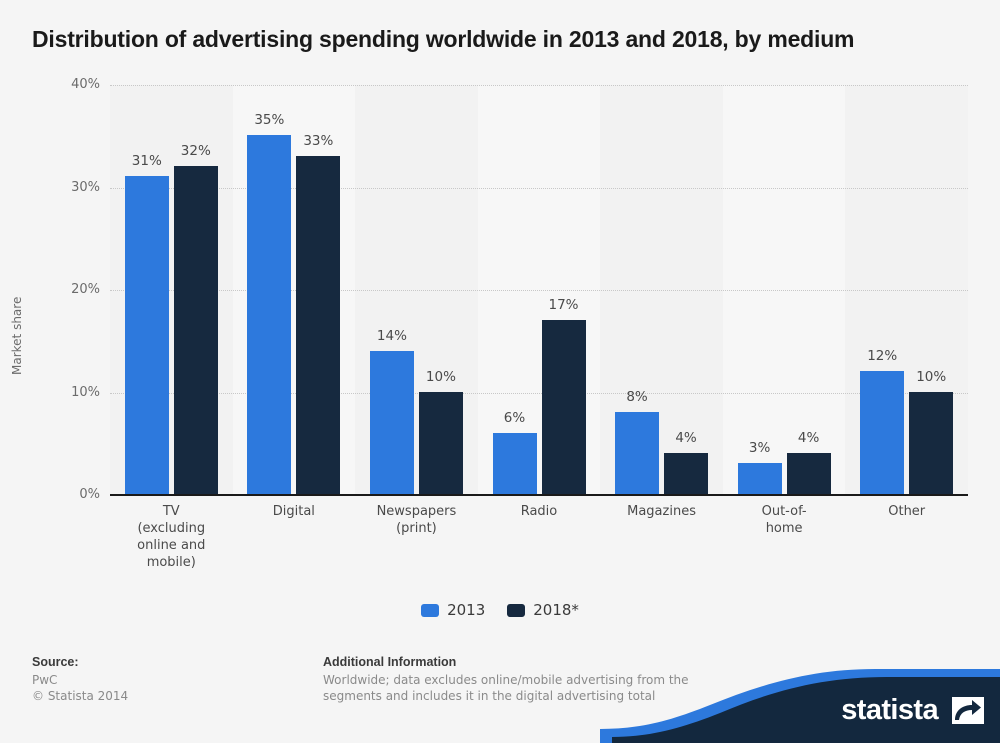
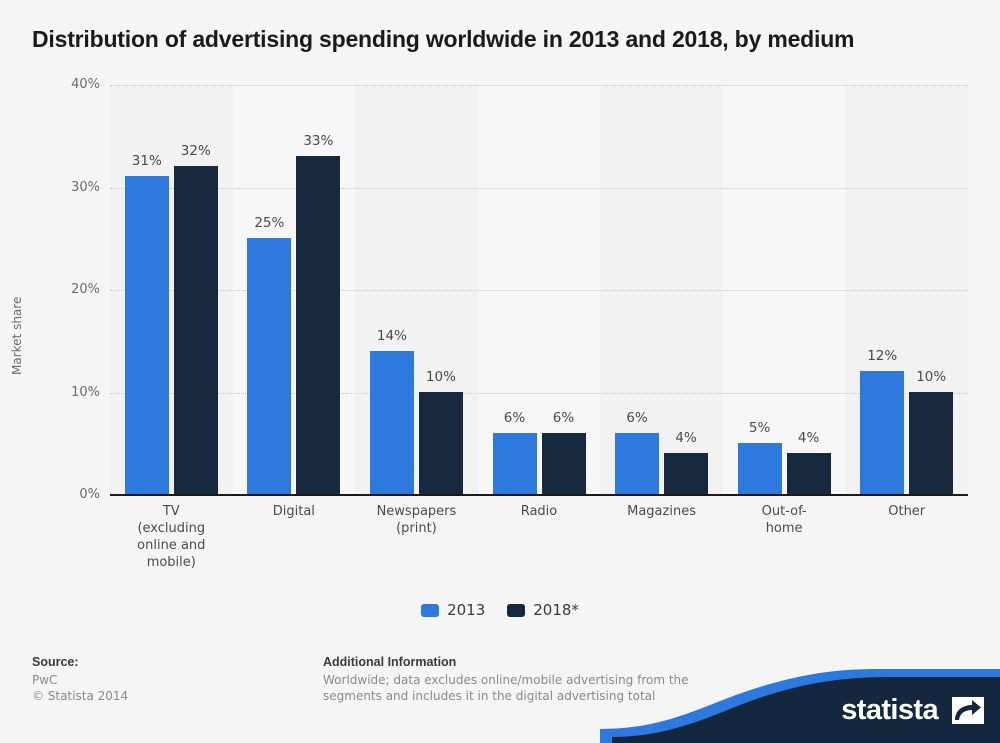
2013/Digital: 35% -> 25%
2018*/Radio: 17% -> 6%
2013/Magazines: 8% -> 6%
2013/Out-of-home: 3% -> 5%
